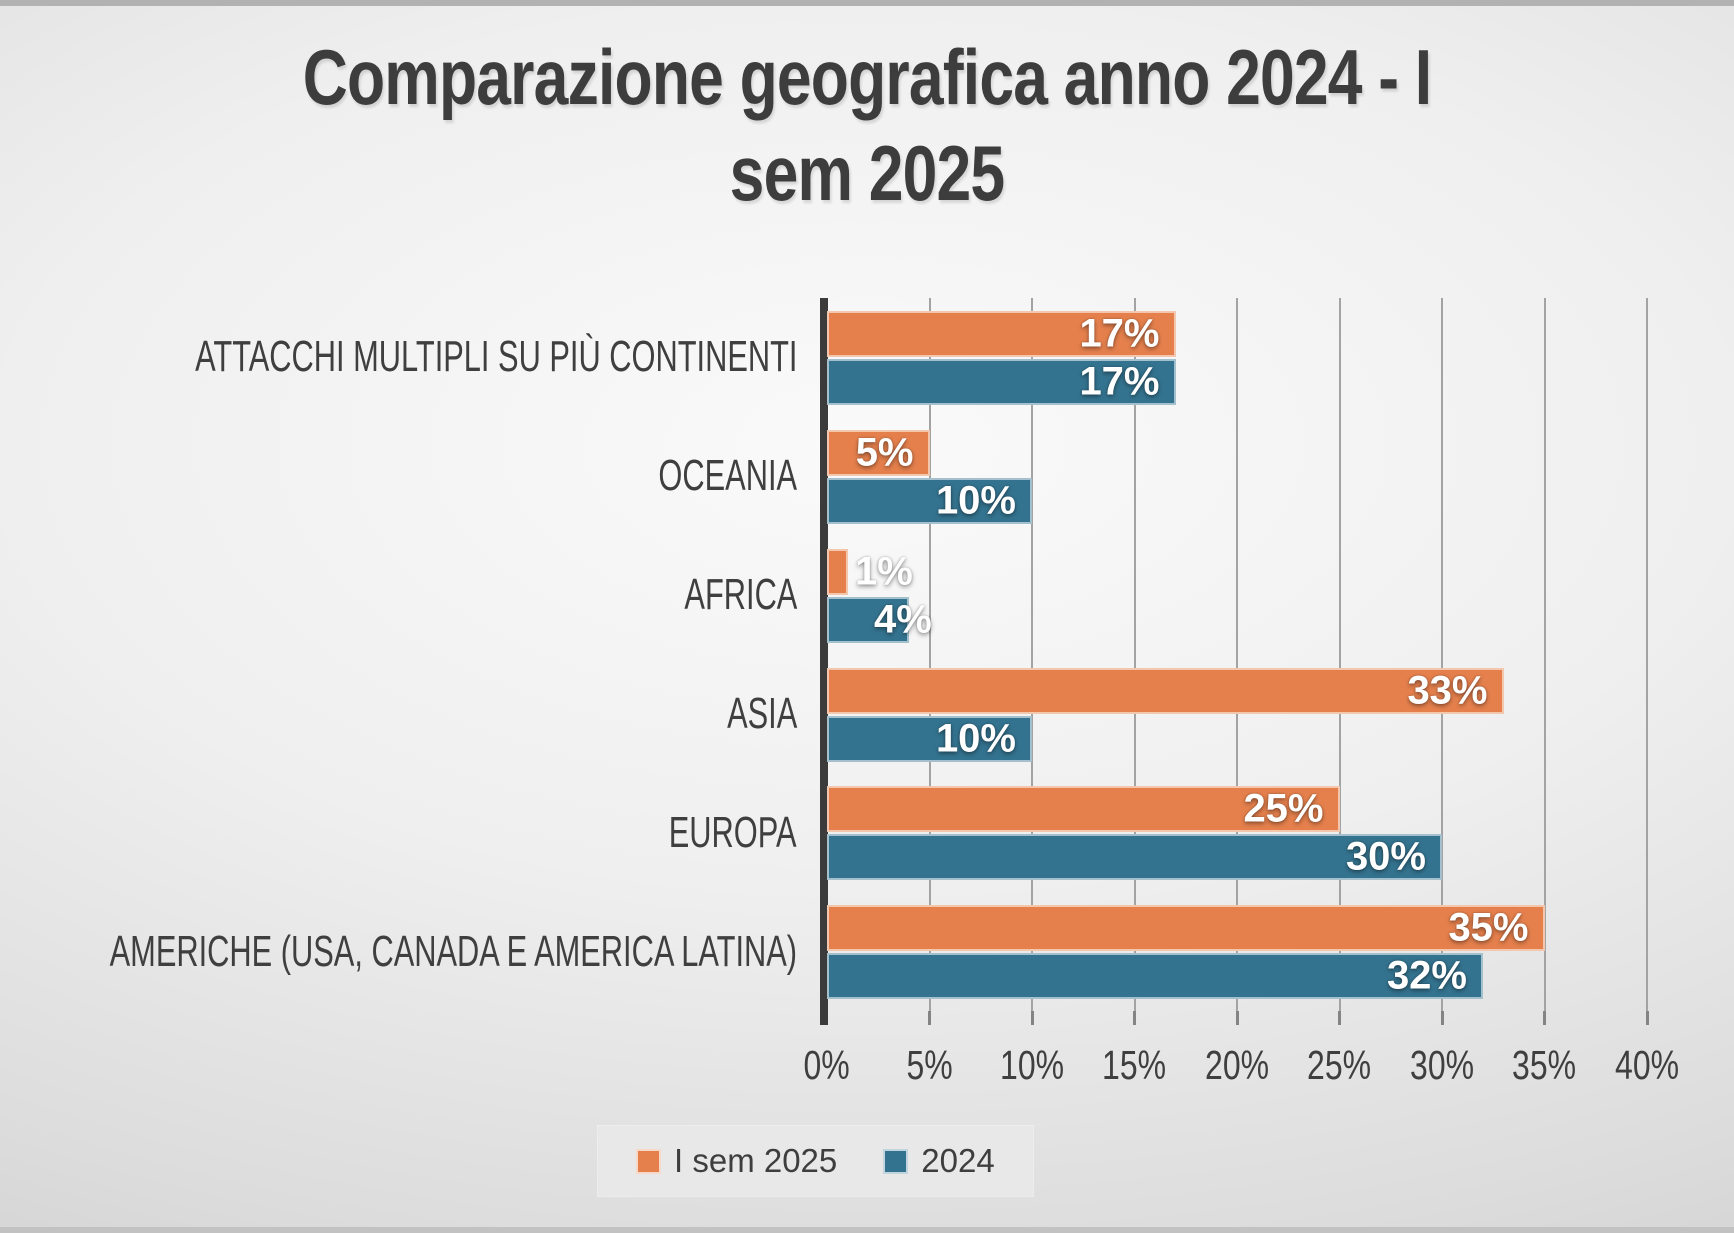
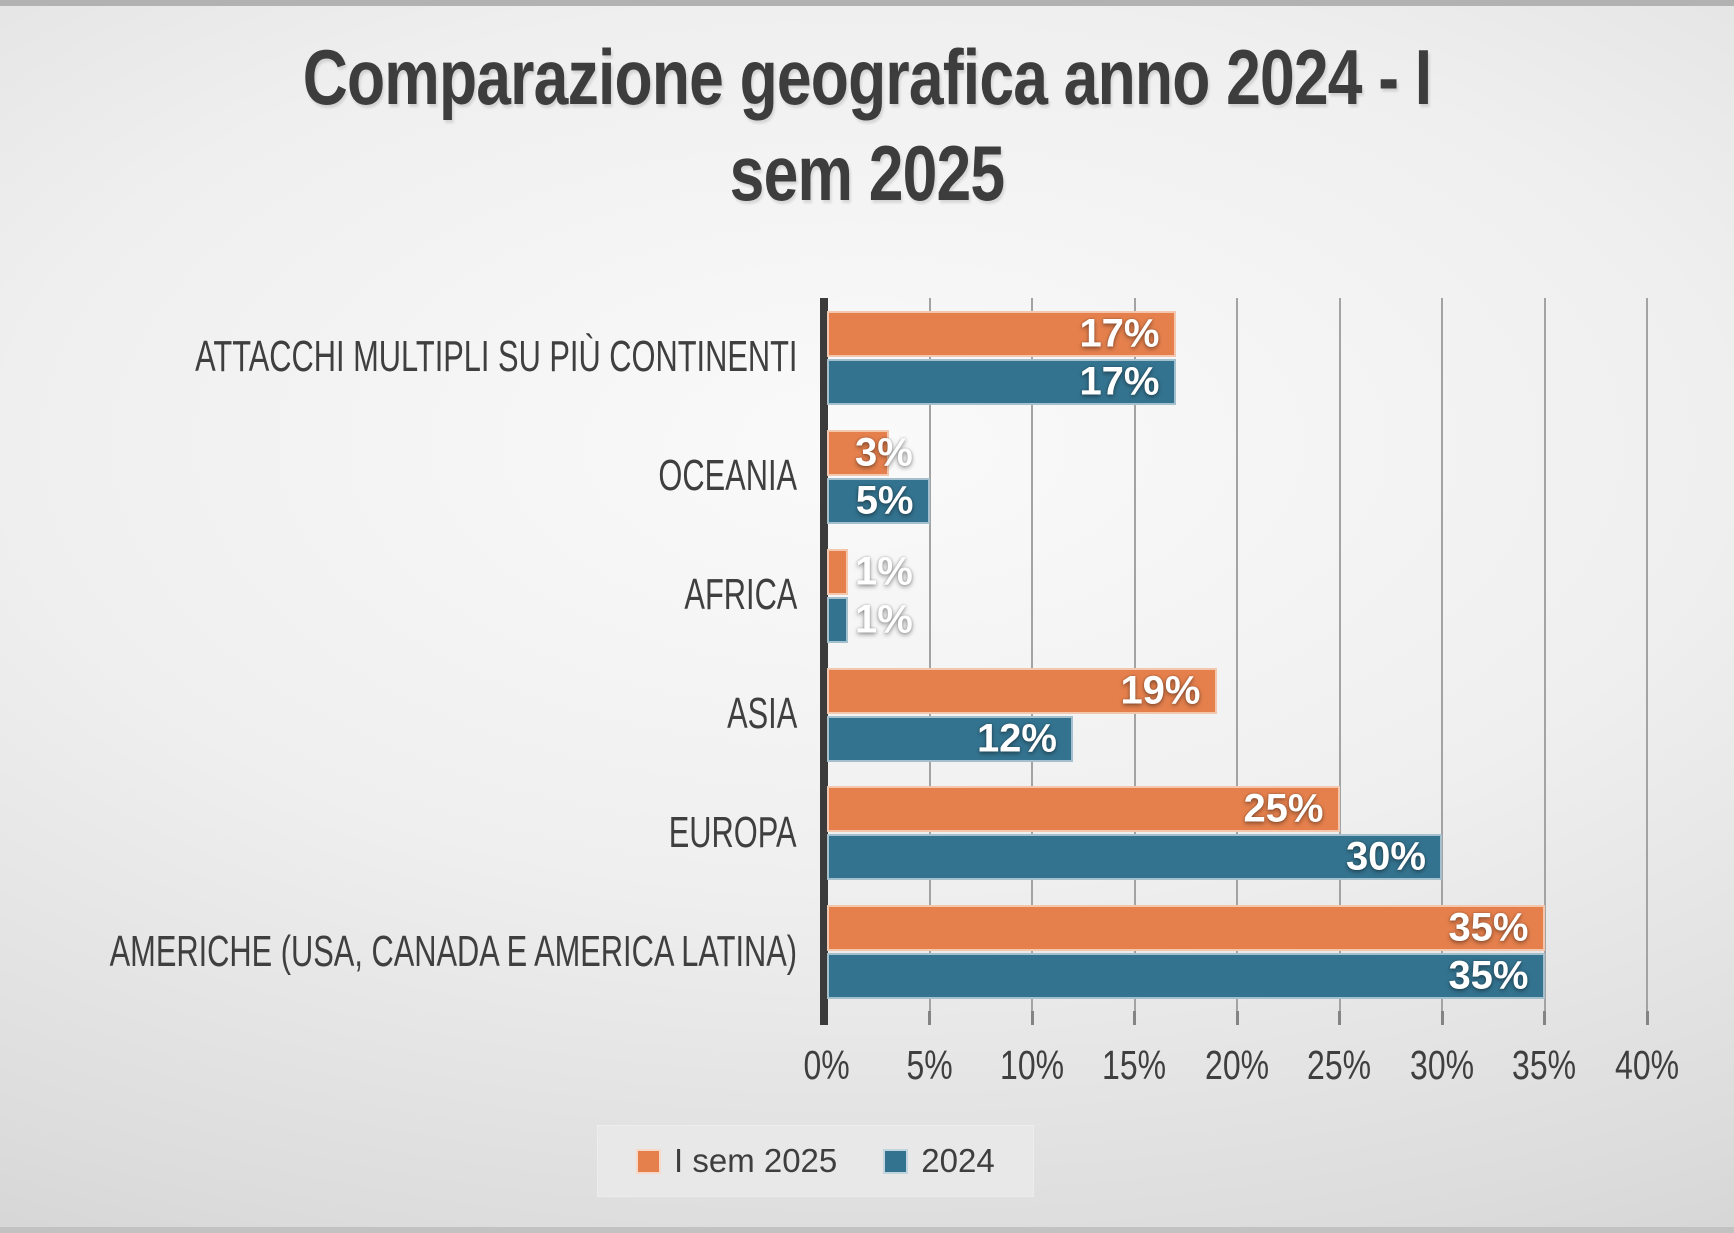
I sem 2025/OCEANIA: 5% -> 3%
2024/OCEANIA: 10% -> 5%
2024/AFRICA: 4% -> 1%
I sem 2025/ASIA: 33% -> 19%
2024/ASIA: 10% -> 12%
2024/AMERICHE (USA, CANADA E AMERICA LATINA): 32% -> 35%
